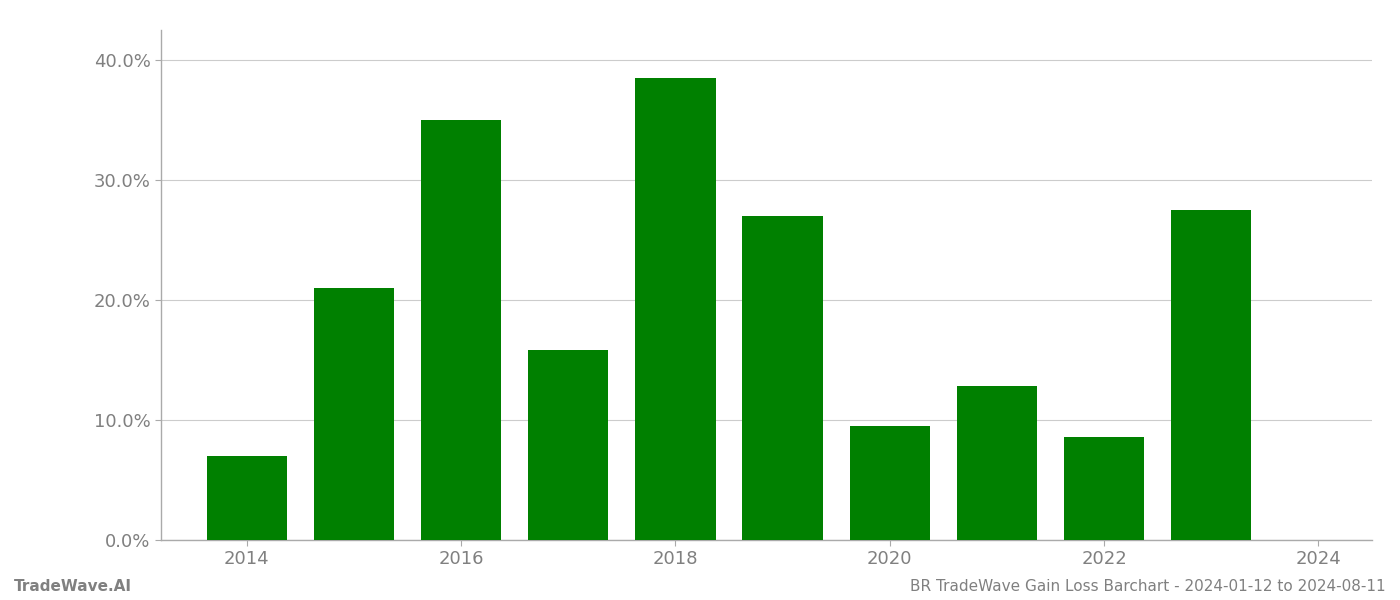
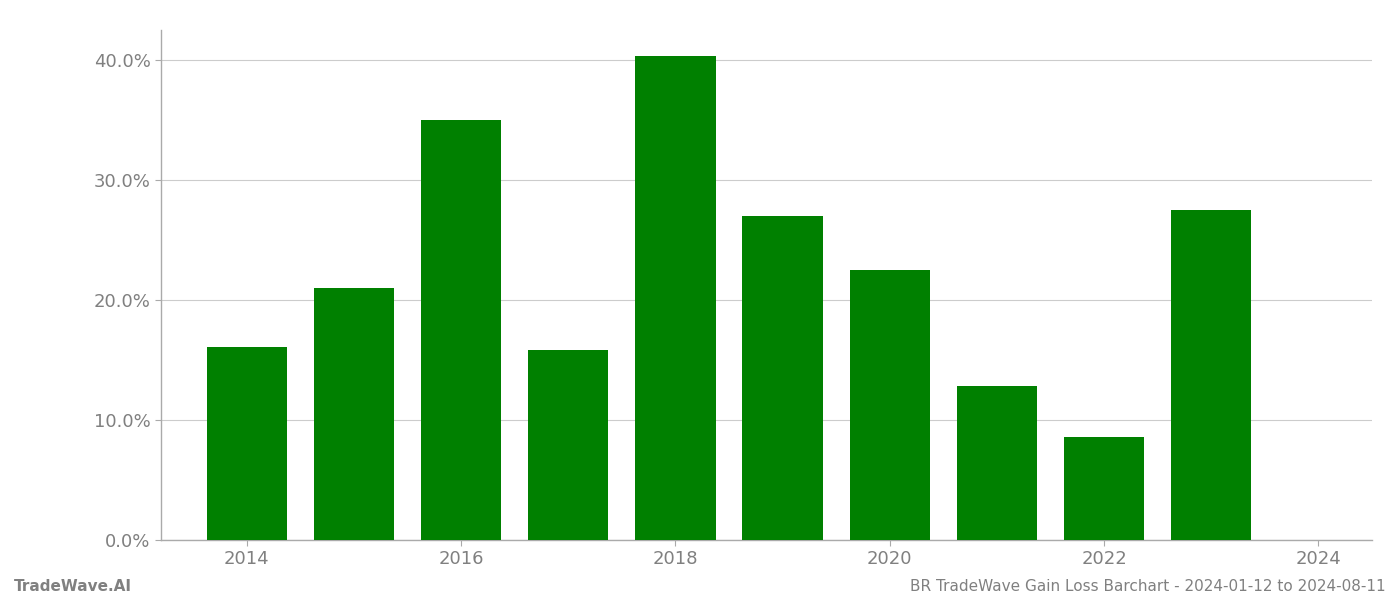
2014: 7.0% -> 16.1%
2018: 38.5% -> 40.3%
2020: 9.5% -> 22.5%
